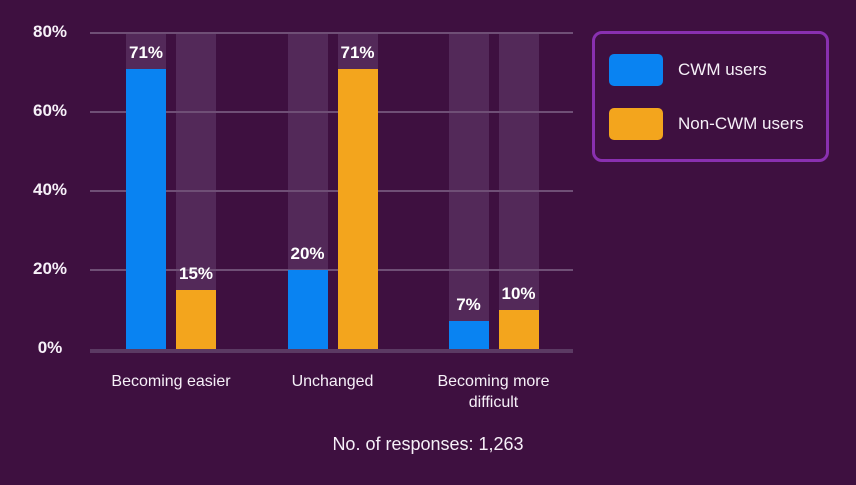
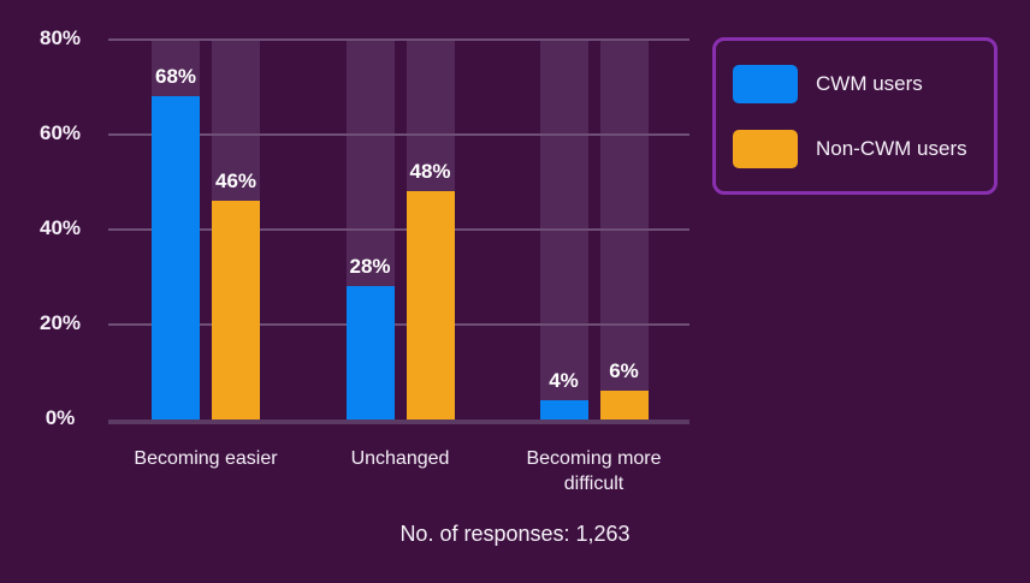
CWM users/Becoming easier: 71% -> 68%
Non-CWM users/Becoming easier: 15% -> 46%
CWM users/Unchanged: 20% -> 28%
Non-CWM users/Unchanged: 71% -> 48%
CWM users/Becoming more difficult: 7% -> 4%
Non-CWM users/Becoming more difficult: 10% -> 6%
